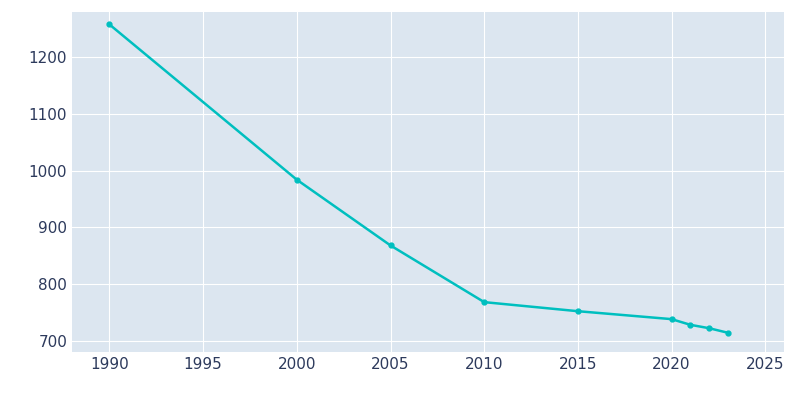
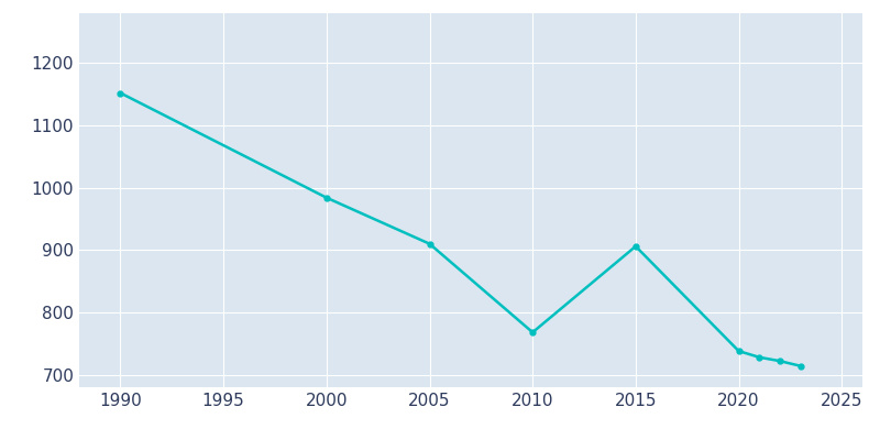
1990: 1258 -> 1152
2005: 868 -> 910
2015: 752 -> 906
